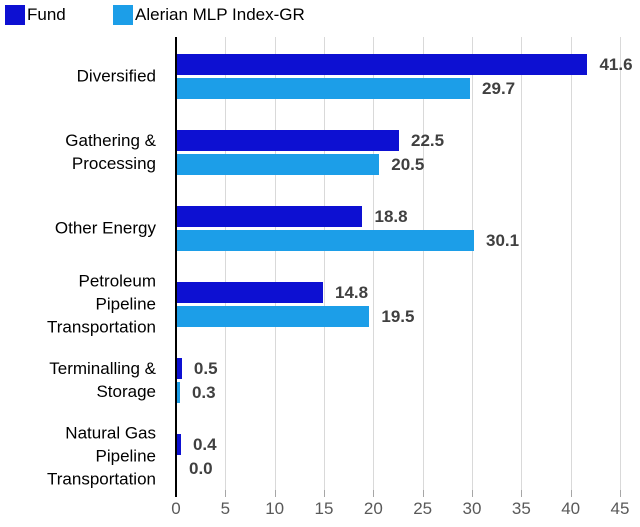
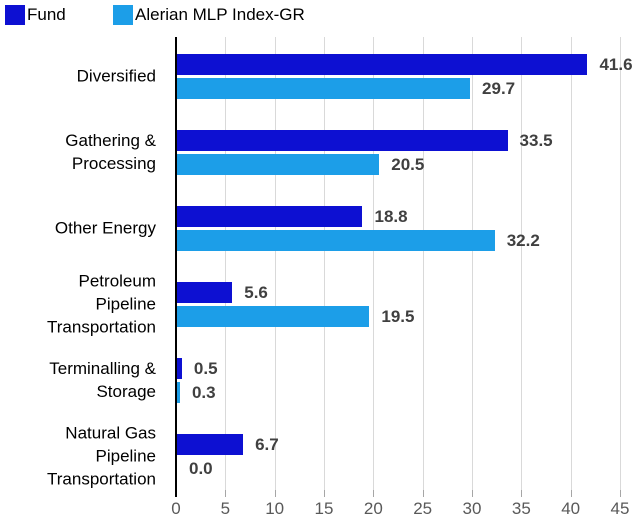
Fund/Gathering & Processing: 22.5 -> 33.5
Alerian MLP Index-GR/Other Energy: 30.1 -> 32.2
Fund/Petroleum Pipeline Transportation: 14.8 -> 5.6
Fund/Natural Gas Pipeline Transportation: 0.4 -> 6.7
